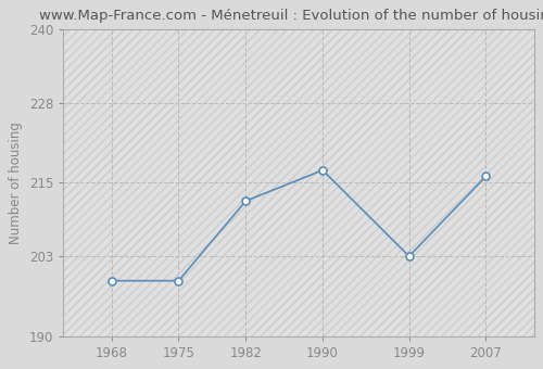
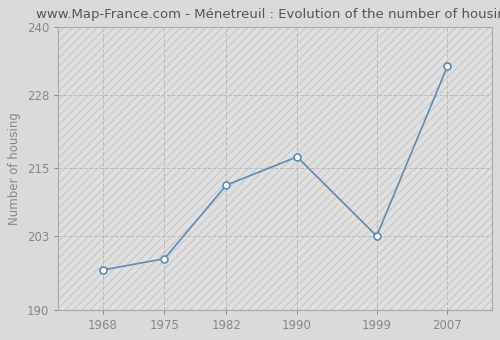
1968: 199 -> 197
2007: 216 -> 233
